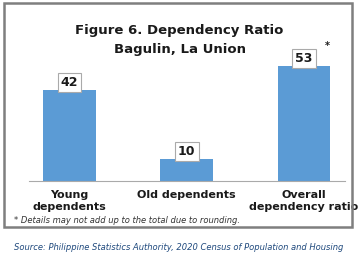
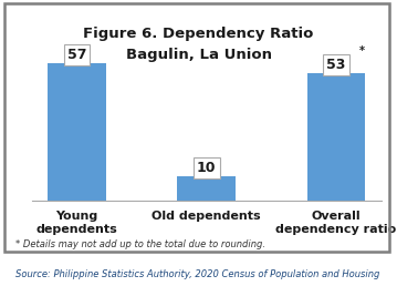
Young dependents: 42 -> 57
